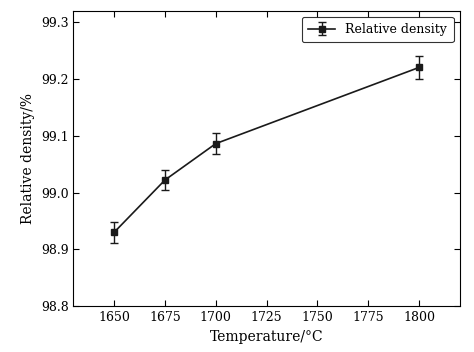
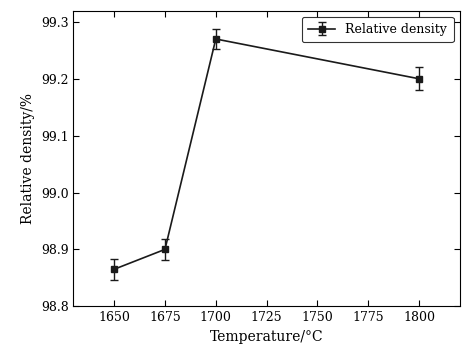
1650: 98.930 -> 98.865
1675: 99.022 -> 98.900
1700: 99.086 -> 99.270
1800: 99.220 -> 99.200
